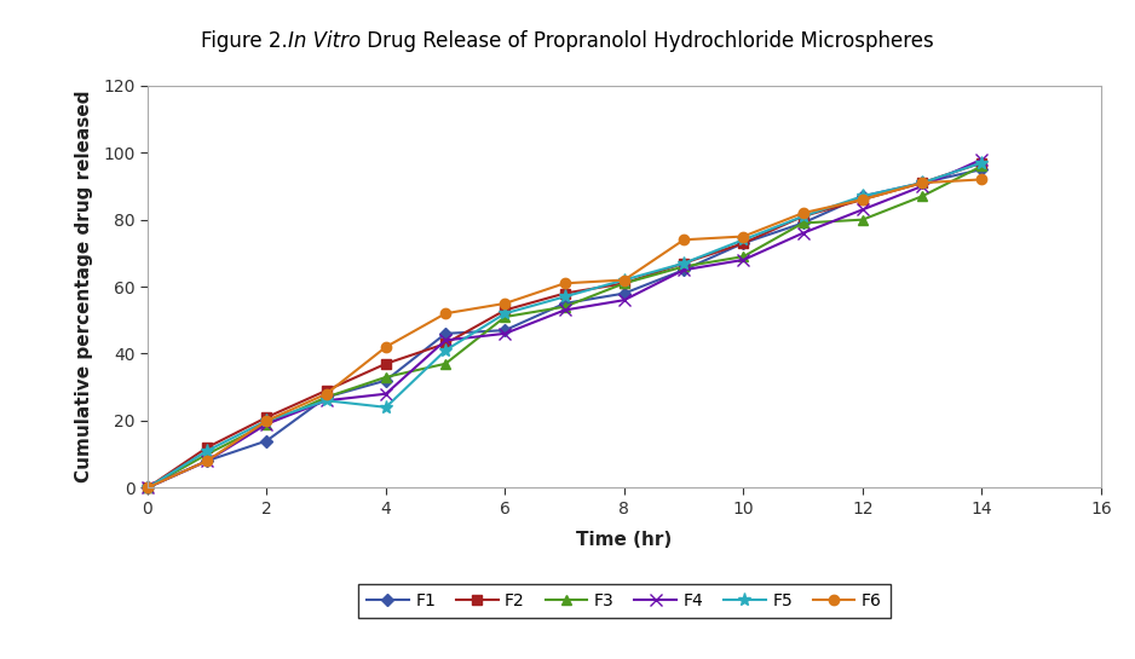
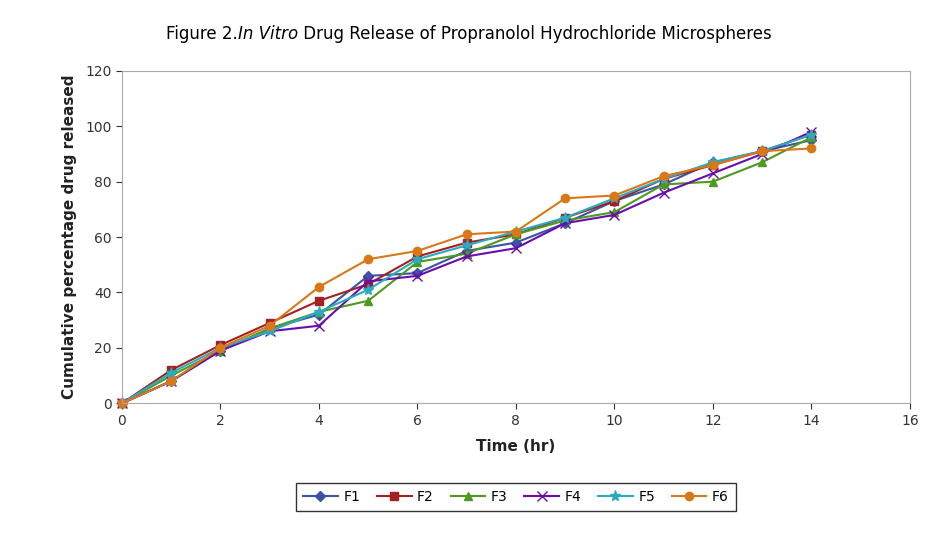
F1/2: 14 -> 19
F5/4: 24 -> 33
